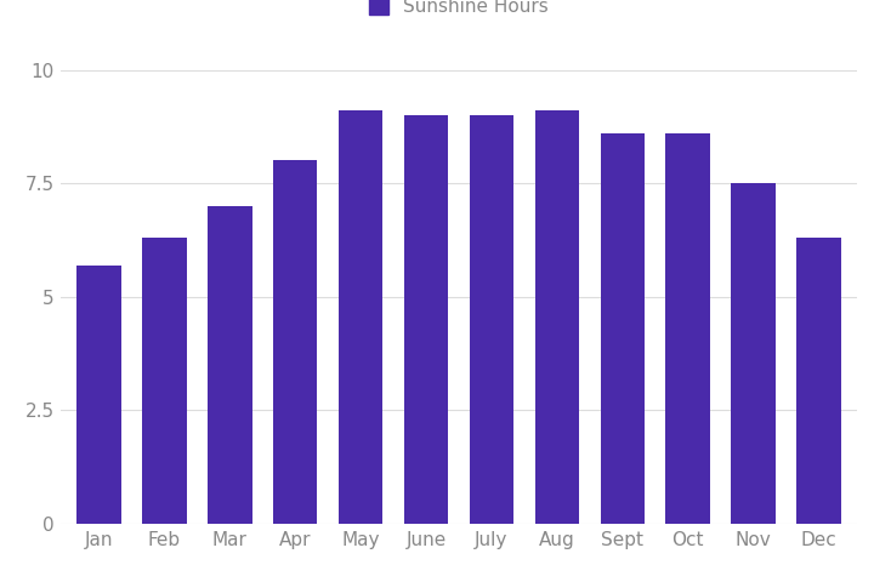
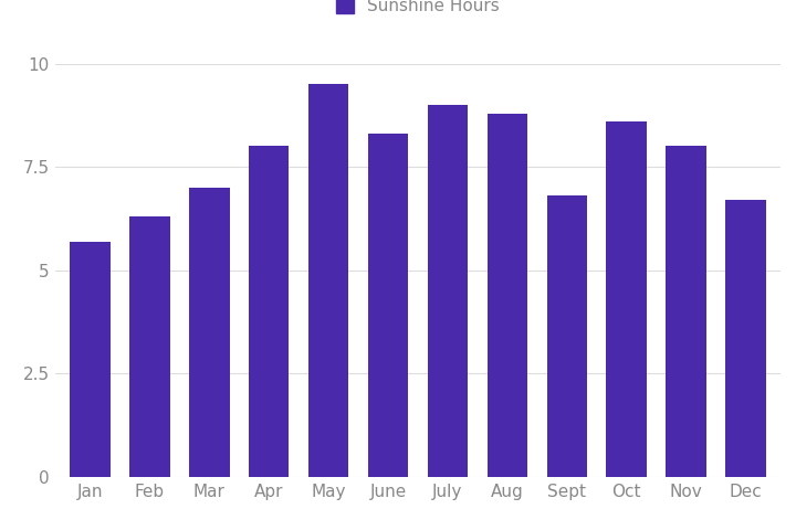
May: 9.1 -> 9.5
June: 9.0 -> 8.3
Aug: 9.1 -> 8.8
Sept: 8.6 -> 6.8
Nov: 7.5 -> 8.0
Dec: 6.3 -> 6.7
